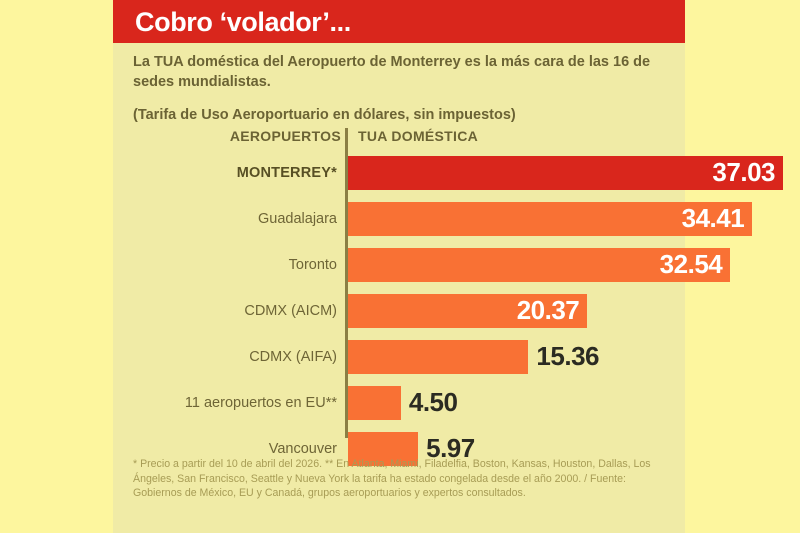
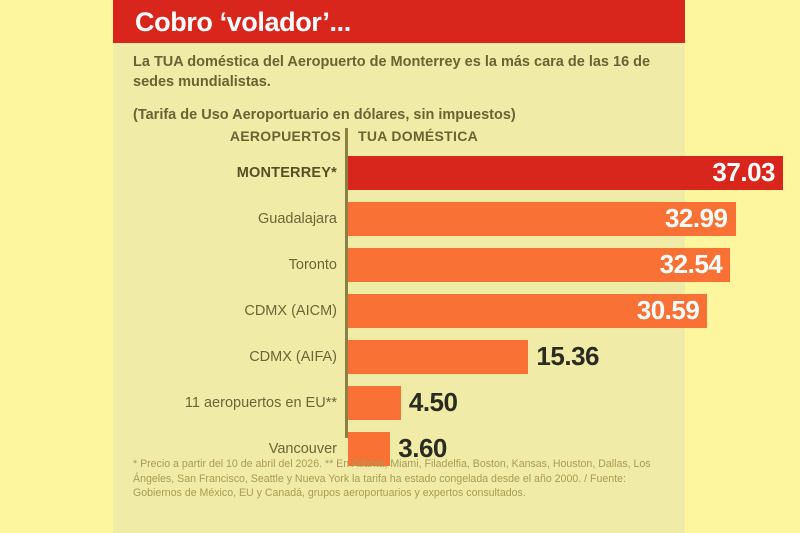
Guadalajara: 34.41 -> 32.99
CDMX (AICM): 20.37 -> 30.59
Vancouver: 5.97 -> 3.60
